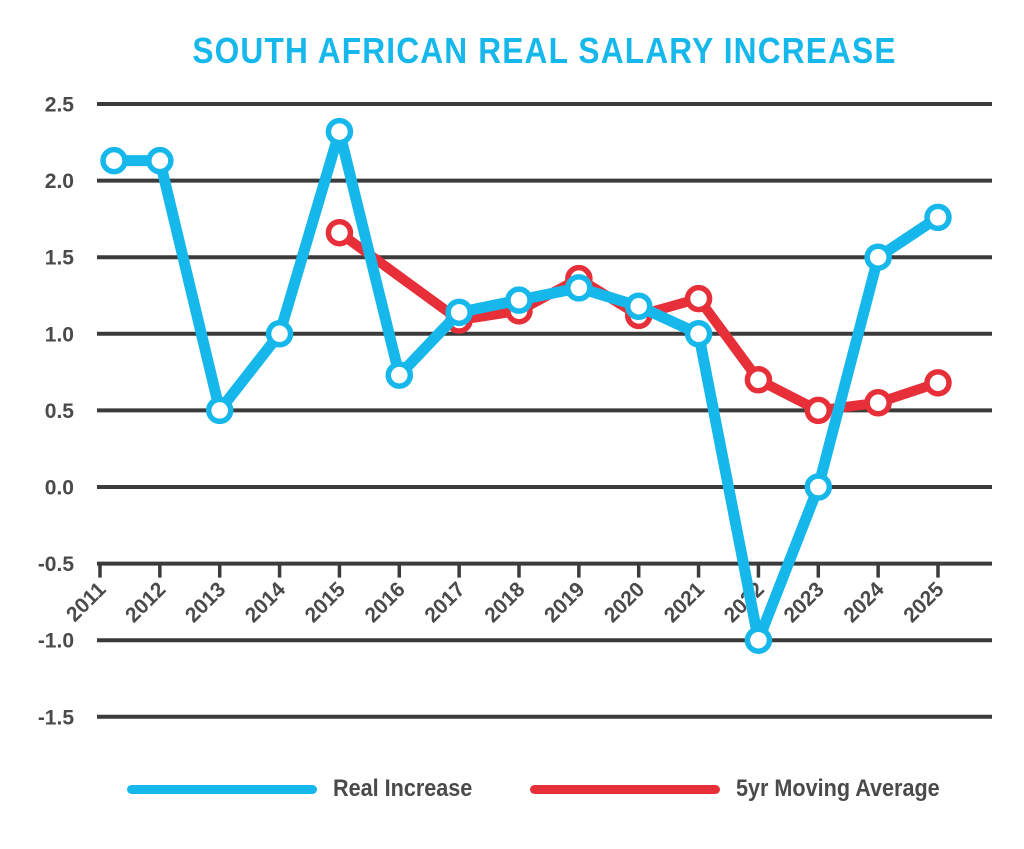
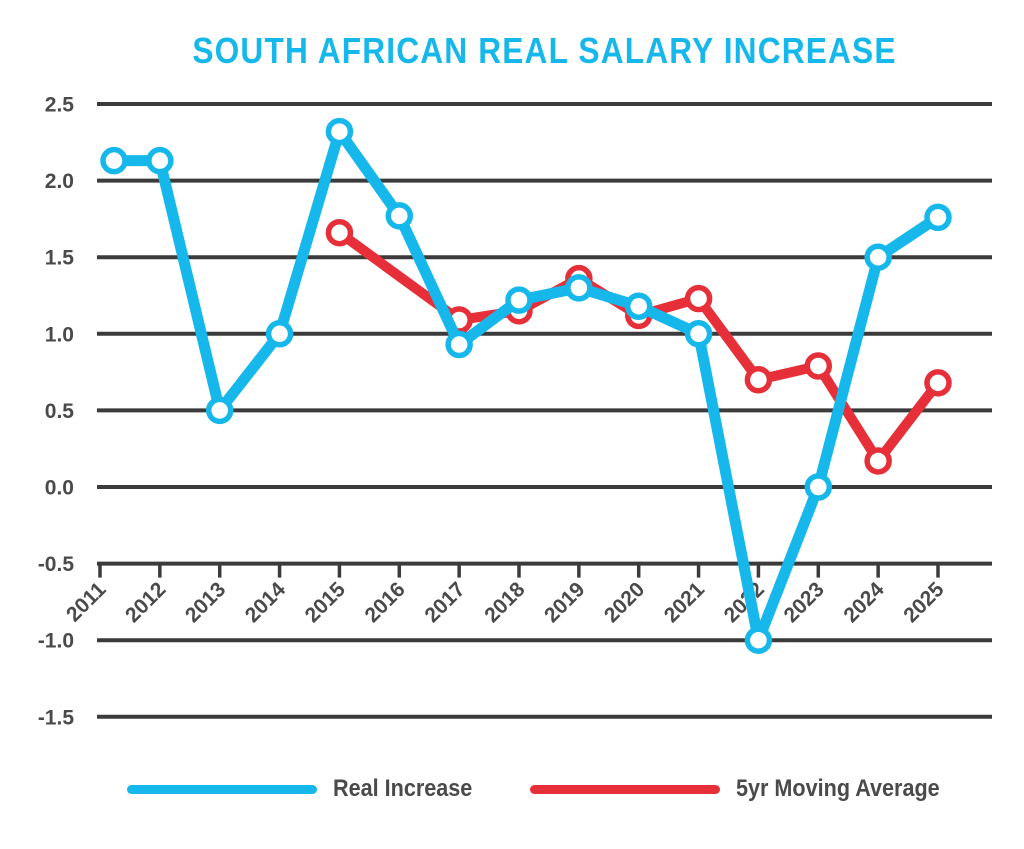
Real Increase/2016: 0.73 -> 1.77
Real Increase/2017: 1.14 -> 0.93
5yr Moving Average/2023: 0.50 -> 0.79
5yr Moving Average/2024: 0.55 -> 0.17
